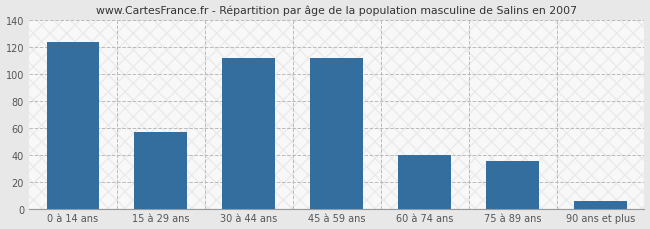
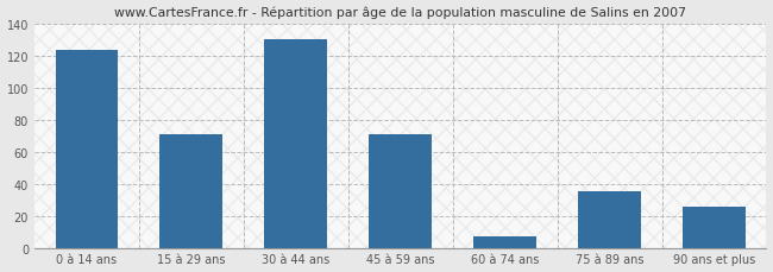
15 à 29 ans: 57 -> 71
30 à 44 ans: 112 -> 130
45 à 59 ans: 112 -> 71
60 à 74 ans: 40 -> 7
90 ans et plus: 6 -> 26
